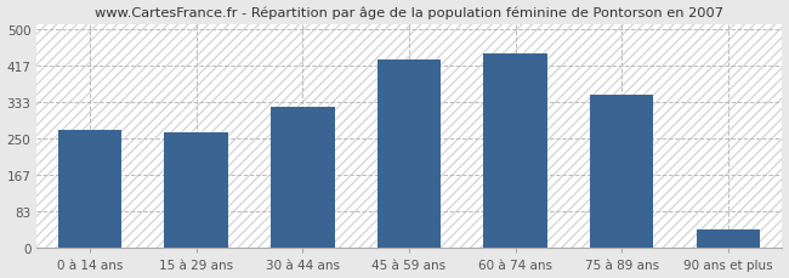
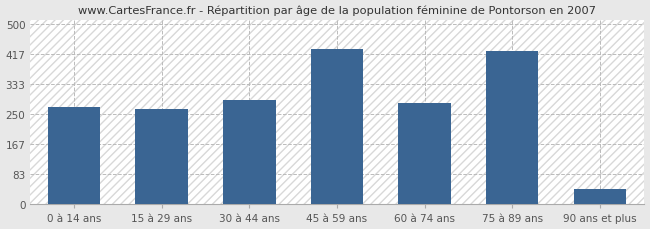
30 à 44 ans: 322 -> 290
60 à 74 ans: 445 -> 280
75 à 89 ans: 350 -> 425
